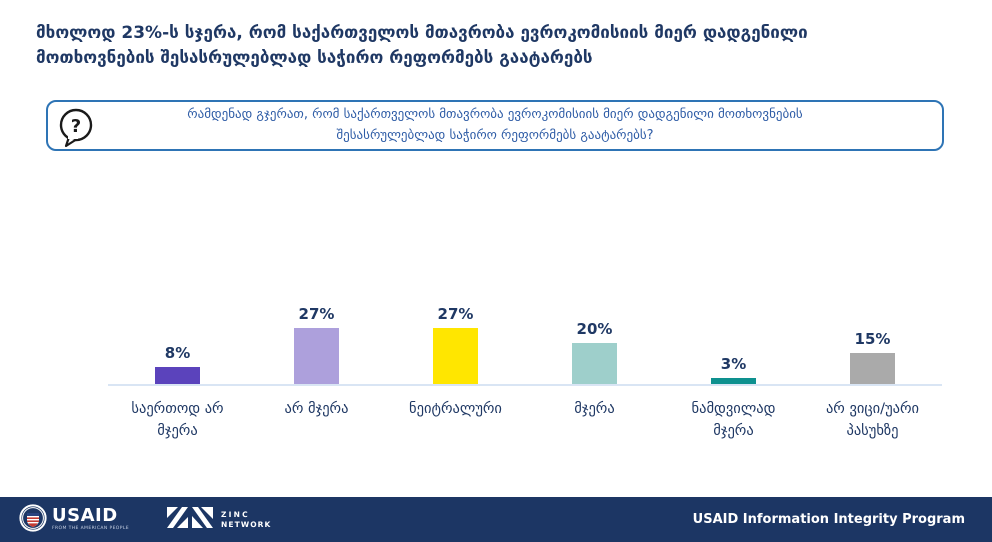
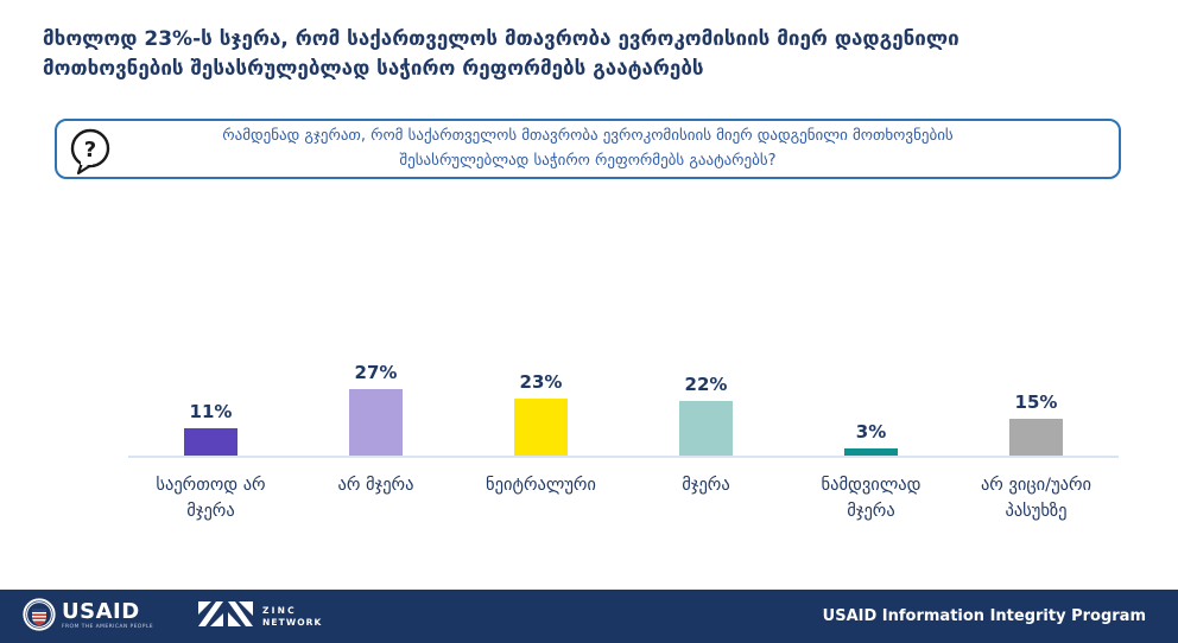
საერთოდ არ მჯერა: 8% -> 11%
ნეიტრალური: 27% -> 23%
მჯერა: 20% -> 22%
